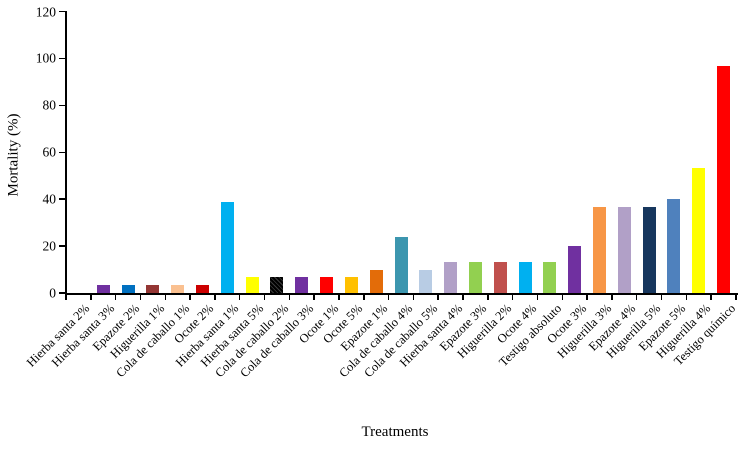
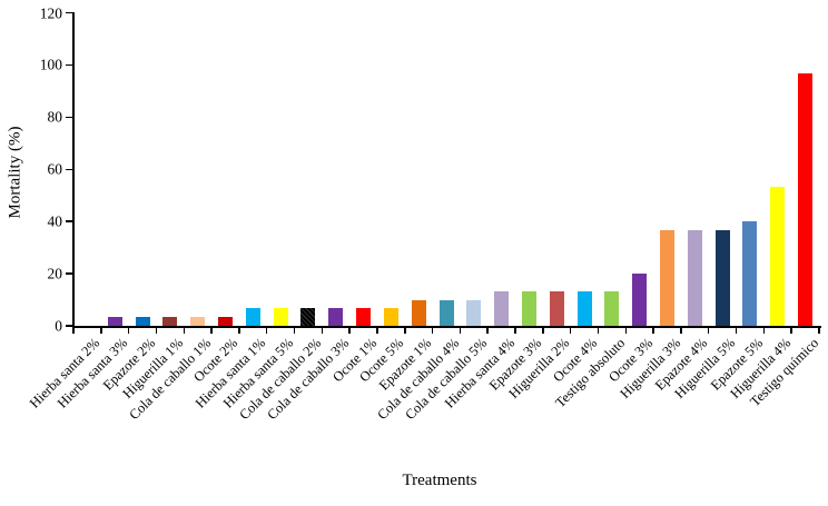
Hierba santa 1%: 39 -> 7
Cola de caballo 4%: 24 -> 10
